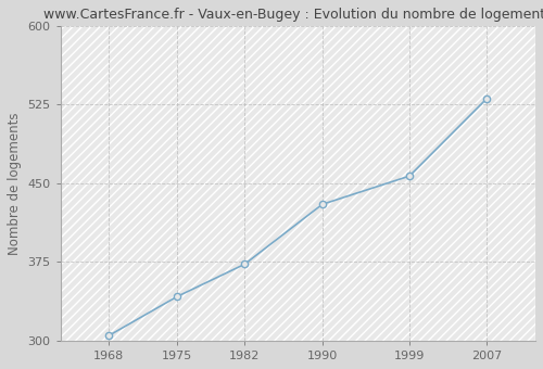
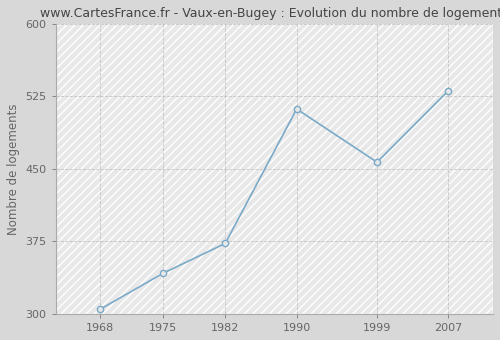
1990: 430 -> 512
